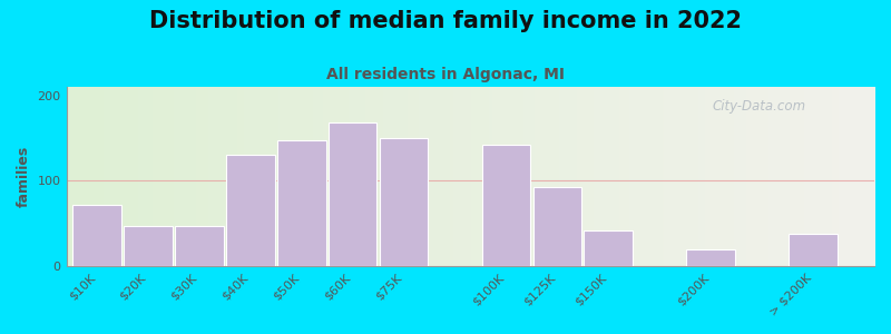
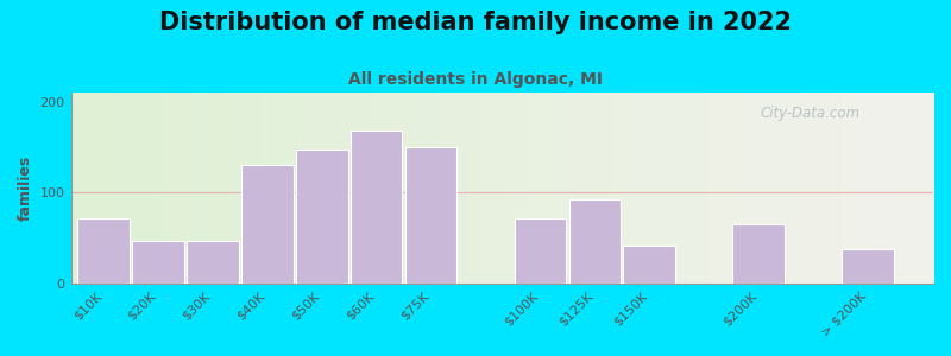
$100K: 142 -> 72
$200K: 20 -> 65
